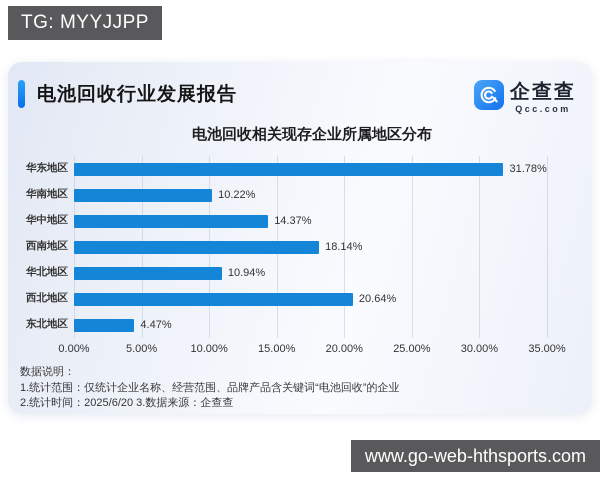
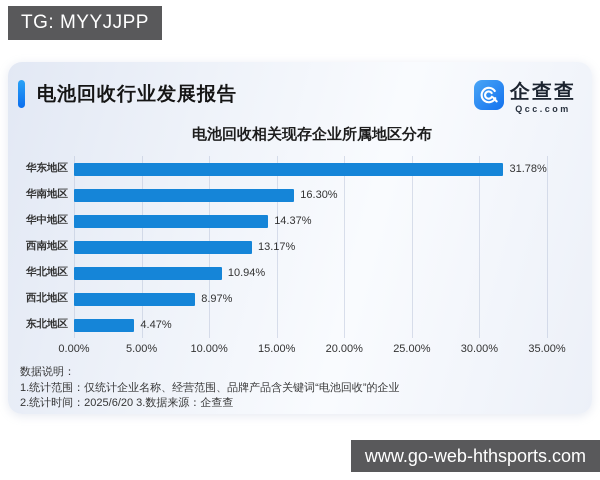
华南地区: 10.22% -> 16.30%
西南地区: 18.14% -> 13.17%
西北地区: 20.64% -> 8.97%
